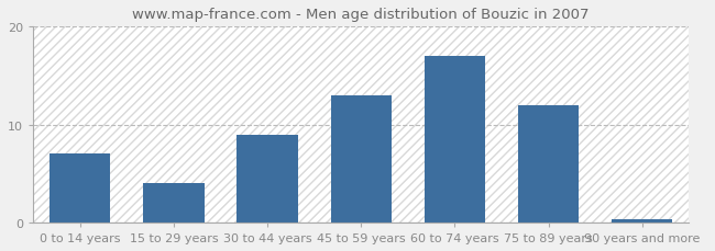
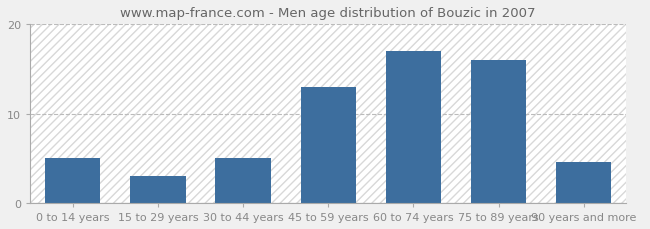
0 to 14 years: 7.0 -> 5.0
15 to 29 years: 4.0 -> 3.0
30 to 44 years: 9.0 -> 5.0
75 to 89 years: 12.0 -> 16.0
90 years and more: 0.3 -> 4.6
